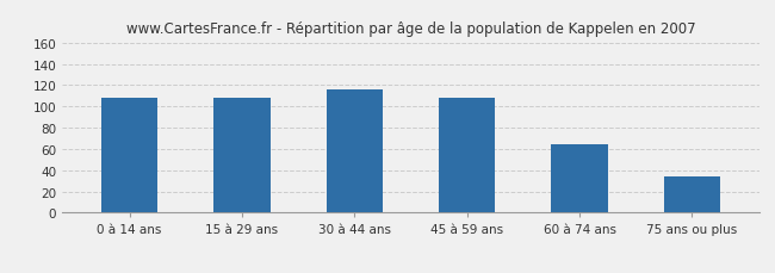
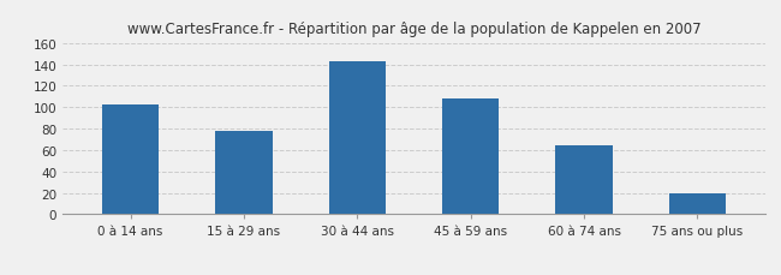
0 à 14 ans: 108 -> 102
15 à 29 ans: 108 -> 78
30 à 44 ans: 116 -> 143
75 ans ou plus: 34 -> 19
